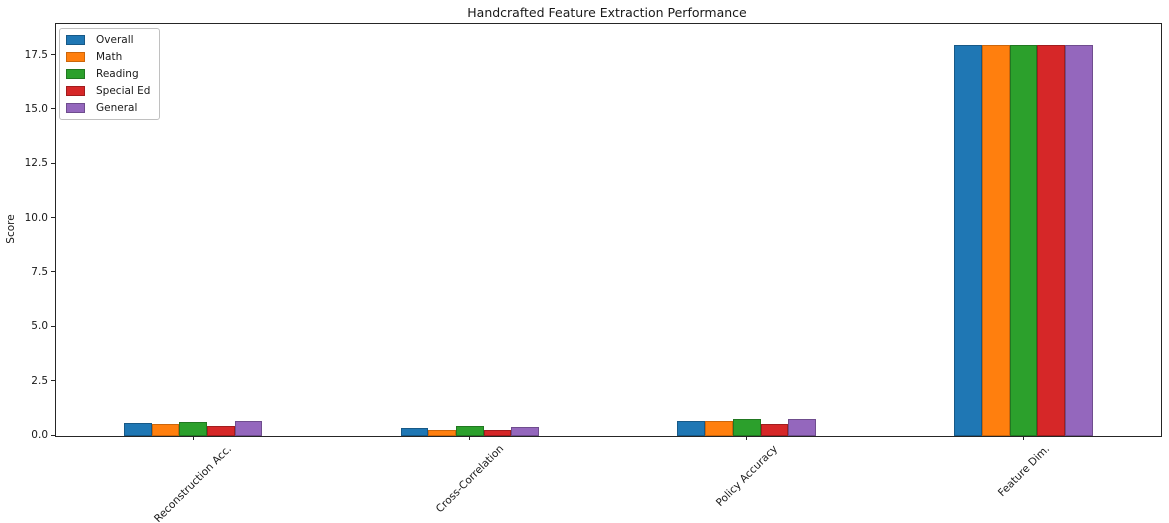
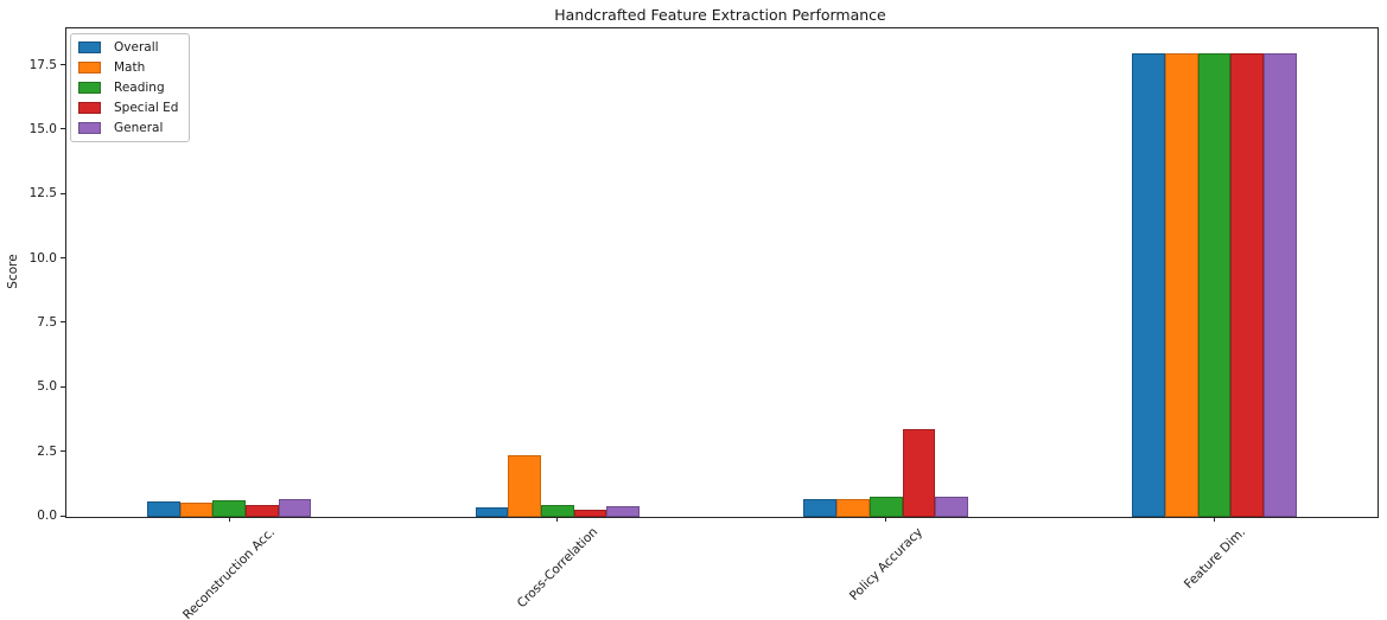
Math/Cross-Correlation: 0.3 -> 2.4
Special Ed/Policy Accuracy: 0.6 -> 3.4
